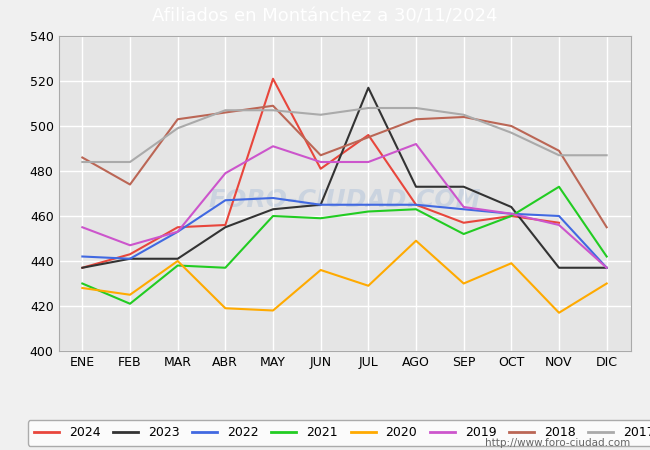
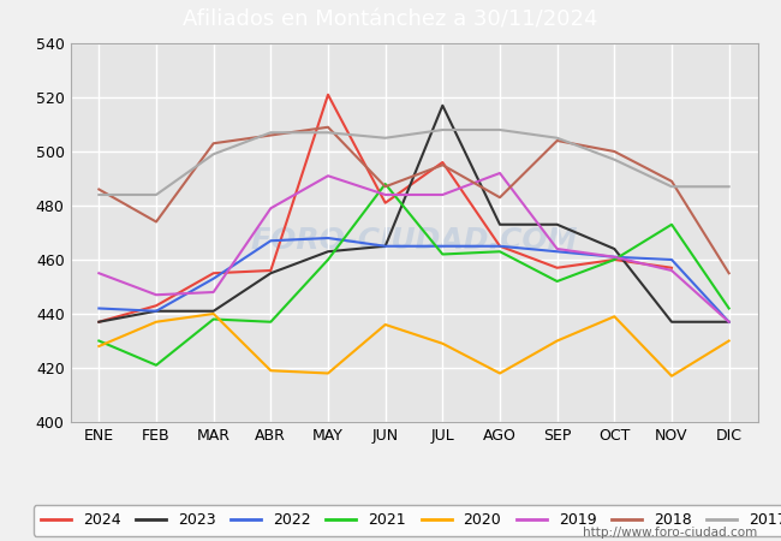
2020/FEB: 425 -> 437
2019/MAR: 453 -> 448
2021/JUN: 459 -> 488
2020/AGO: 449 -> 418
2018/AGO: 503 -> 483
